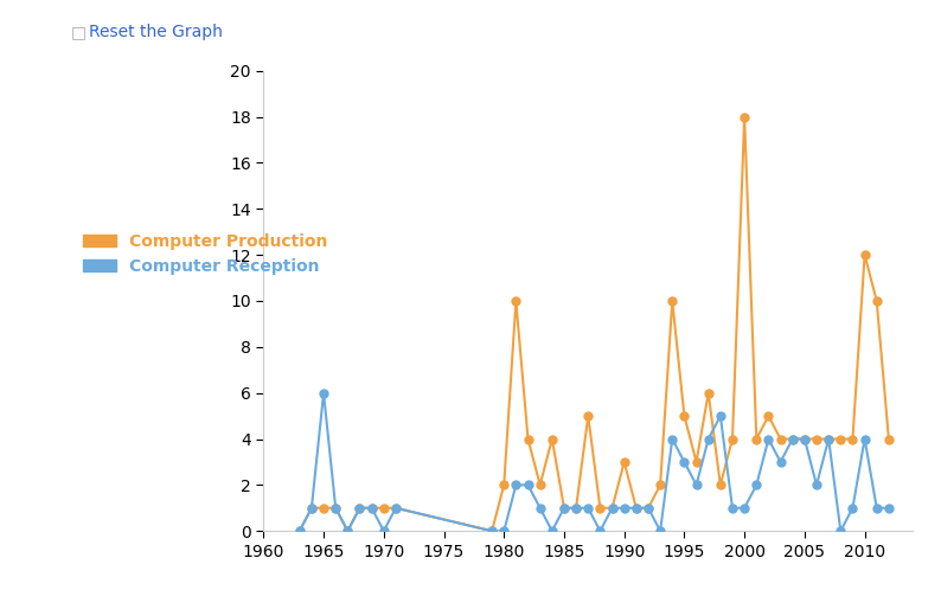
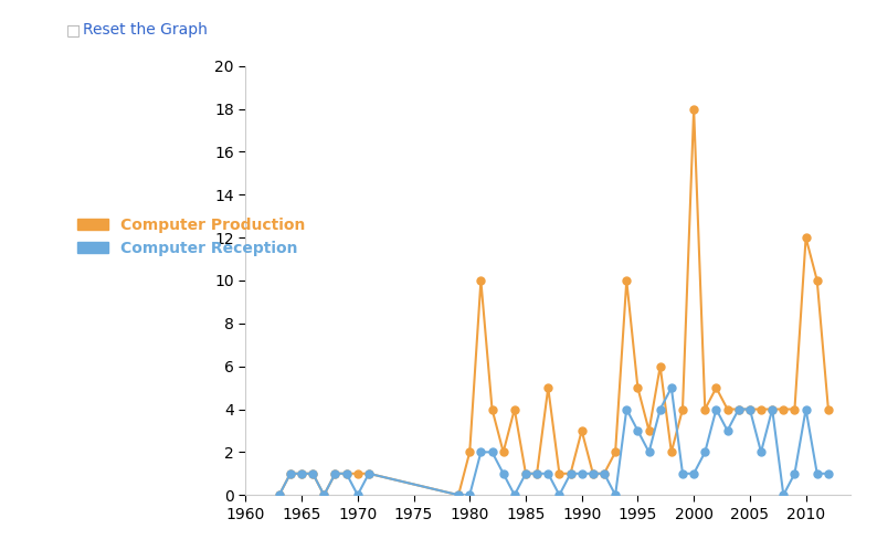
Computer Reception/1965: 6 -> 1
